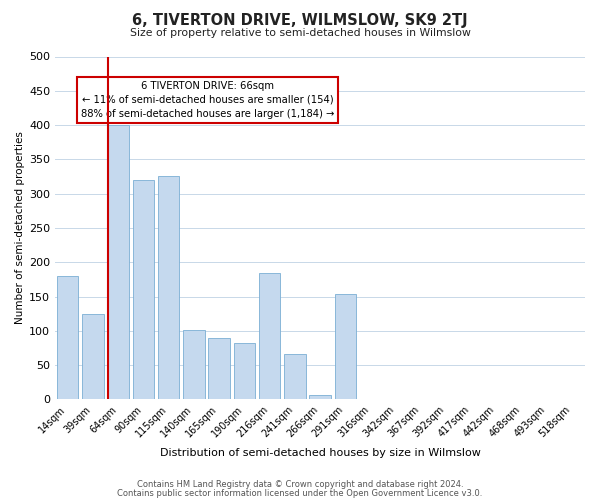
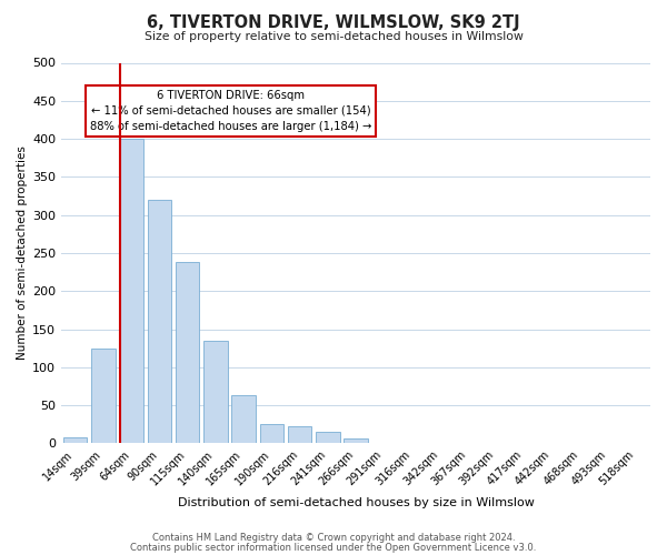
14sqm: 180 -> 8
115sqm: 326 -> 238
140sqm: 102 -> 135
165sqm: 90 -> 64
190sqm: 82 -> 26
216sqm: 184 -> 23
241sqm: 66 -> 16
291sqm: 154 -> 1
